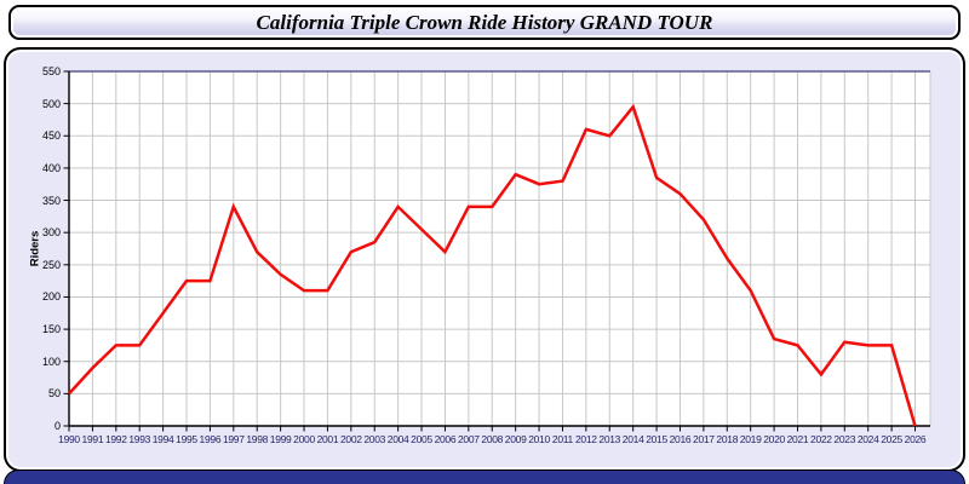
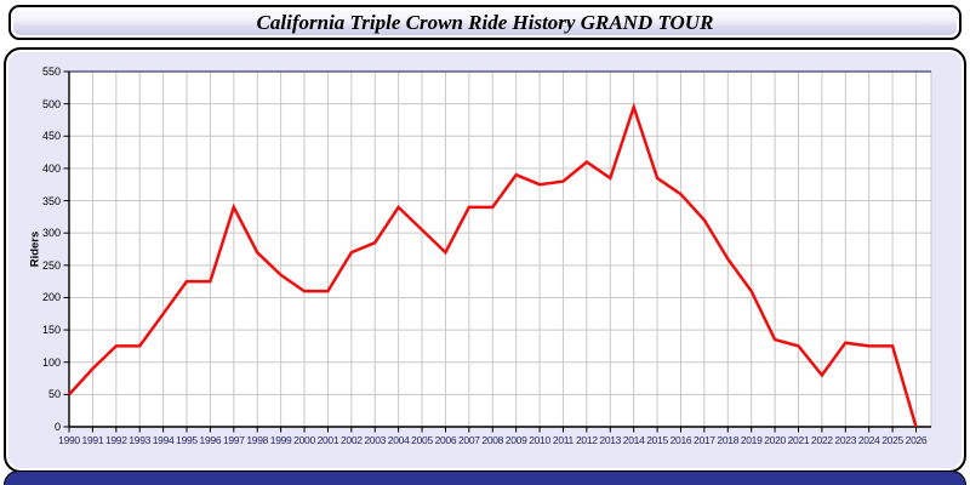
2012: 460 -> 410
2013: 450 -> 380
